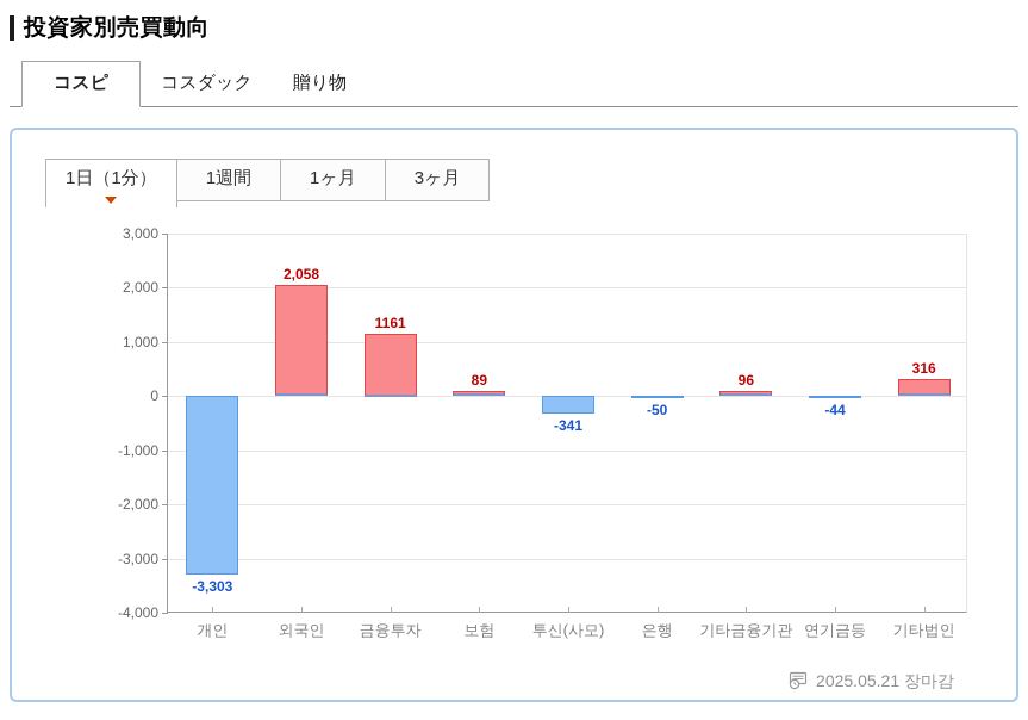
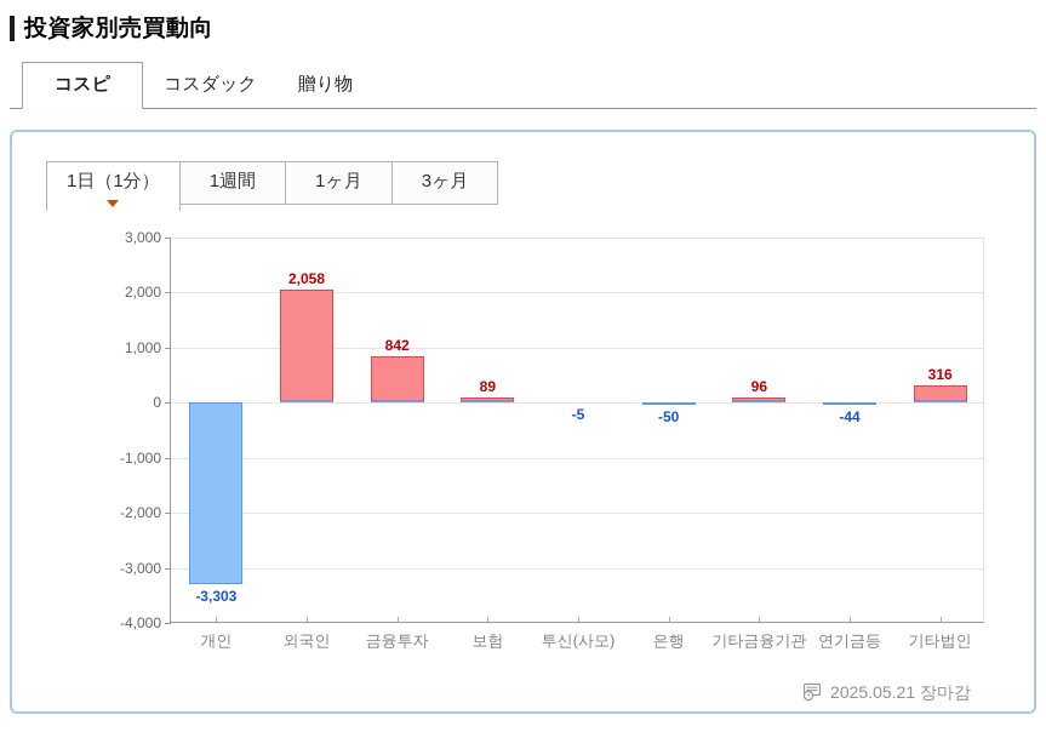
금융투자: 1161 -> 842
투신(사모): -341 -> -5
